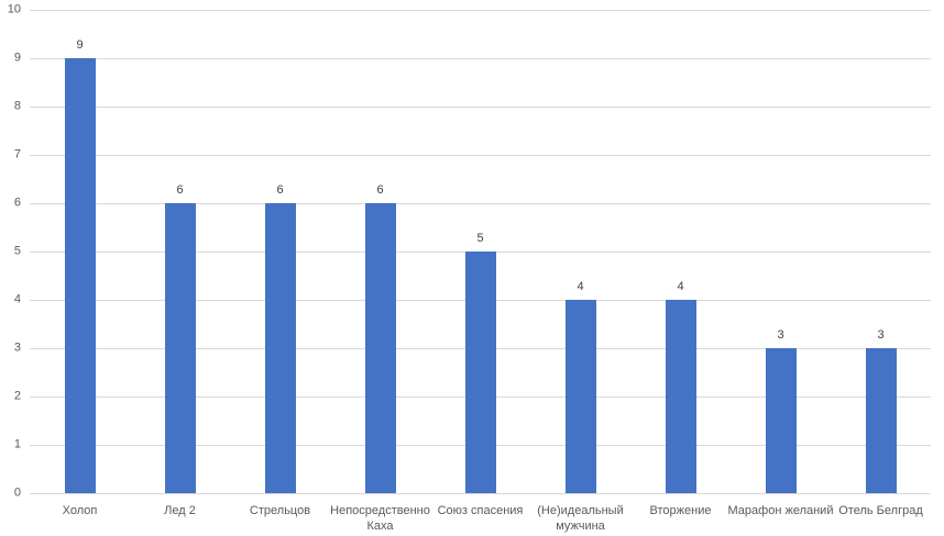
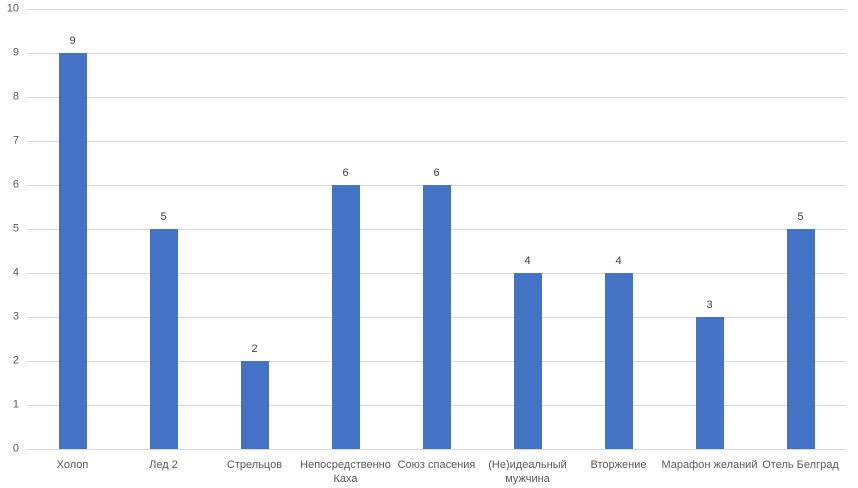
Лед 2: 6 -> 5
Стрельцов: 6 -> 2
Союз спасения: 5 -> 6
Отель Белград: 3 -> 5
